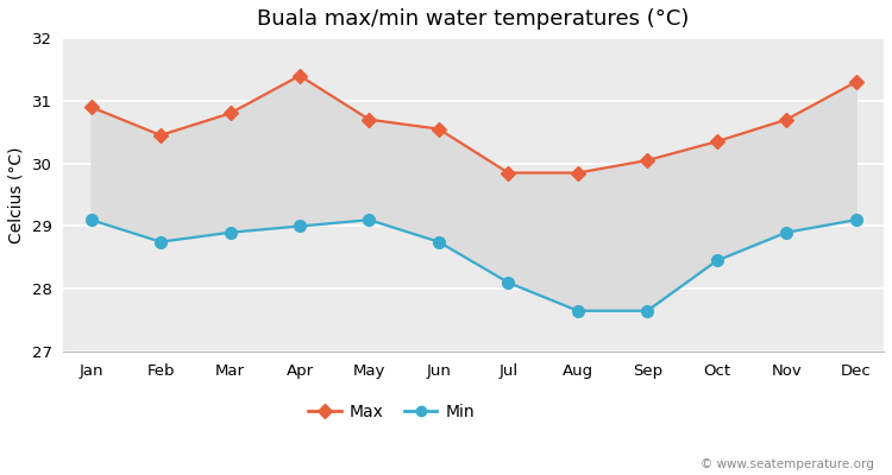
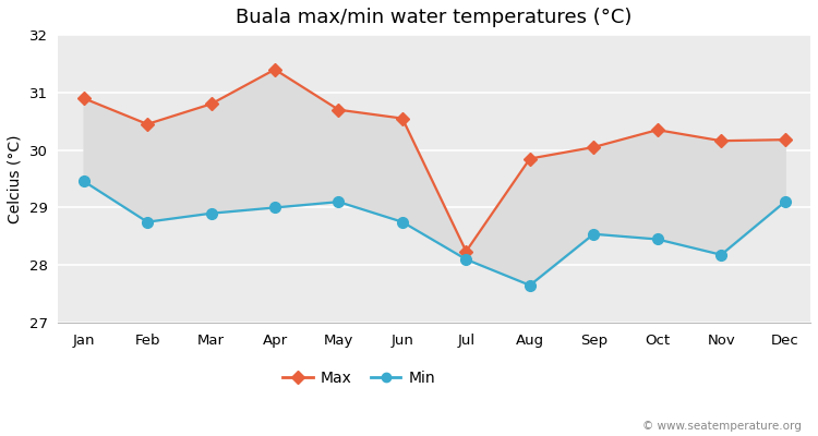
Min/Jan: 29.10 -> 29.46
Max/Jul: 29.85 -> 28.24
Min/Sep: 27.65 -> 28.54
Max/Nov: 30.70 -> 30.16
Min/Nov: 28.90 -> 28.18
Max/Dec: 31.30 -> 30.18
